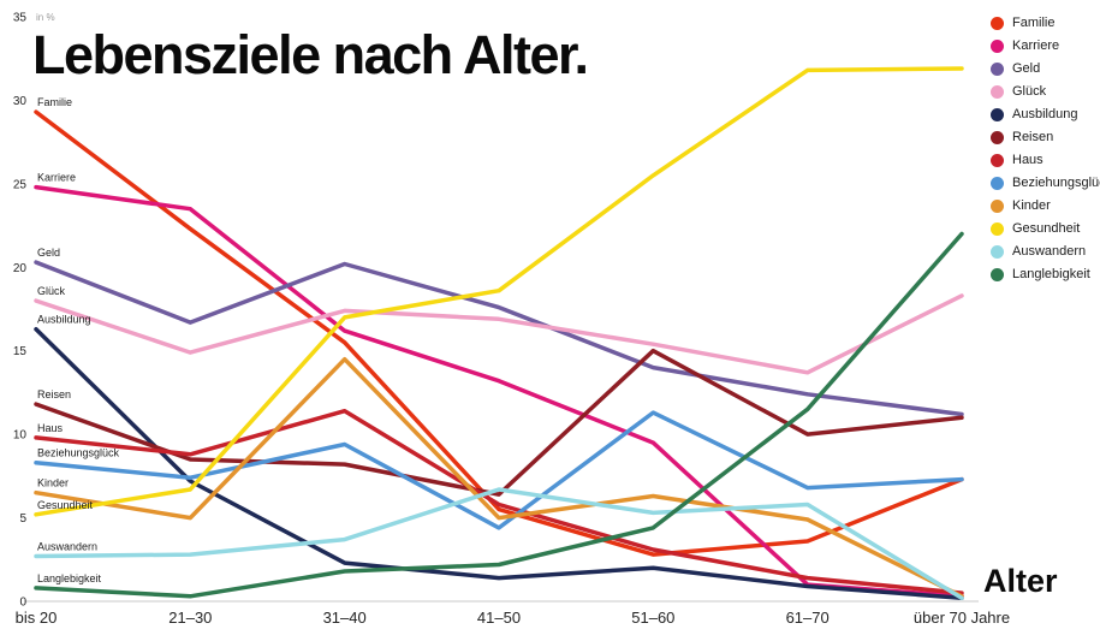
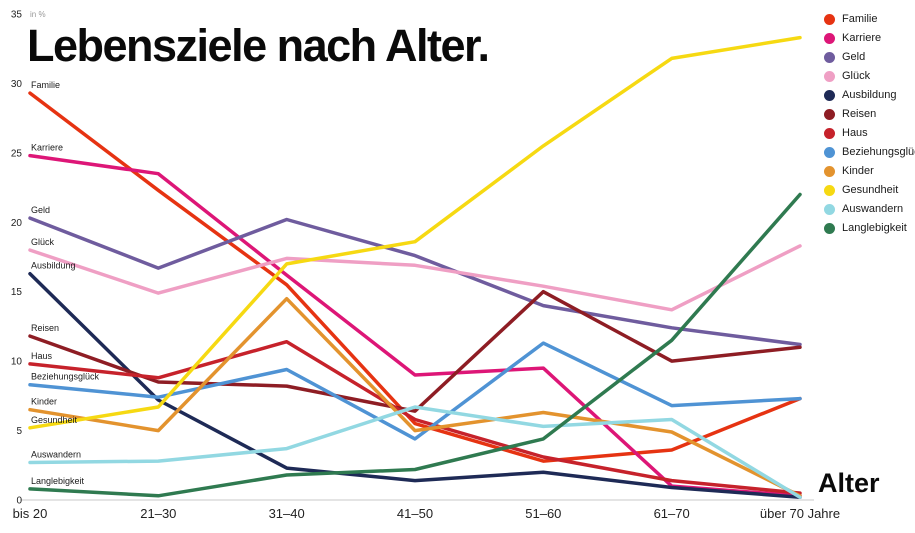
Karriere/41–50: 13.2 -> 9.0
Gesundheit/über 70 Jahre: 31.9 -> 33.3
